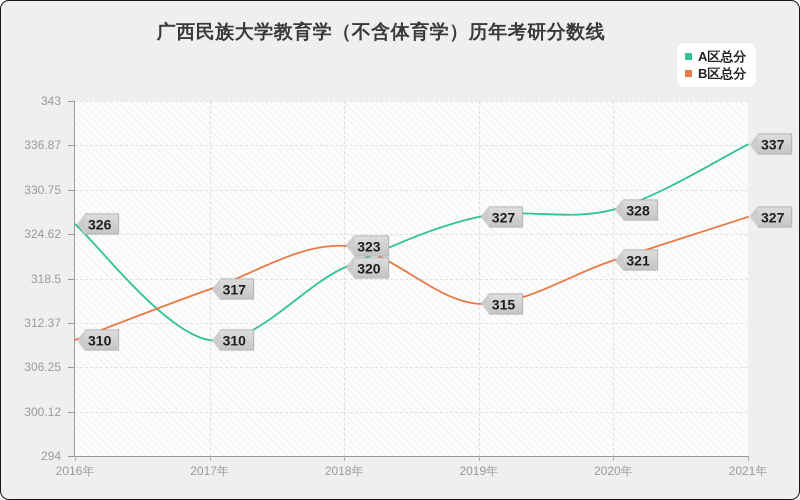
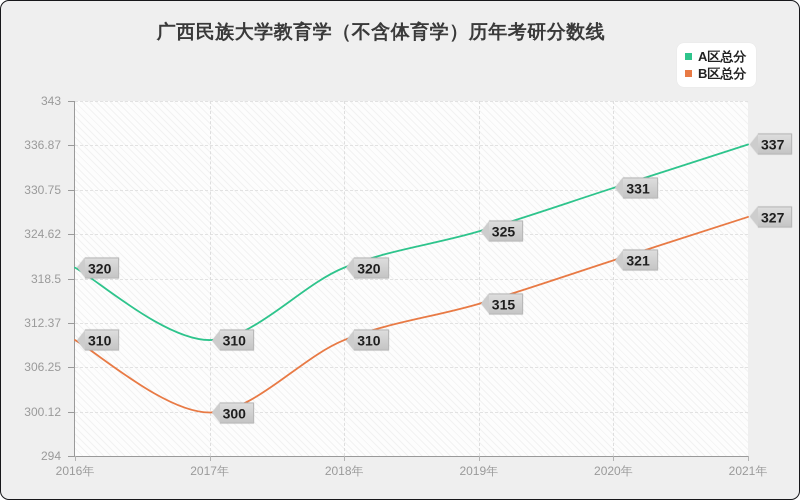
A区总分/2016年: 326 -> 320
B区总分/2017年: 317 -> 300
B区总分/2018年: 323 -> 310
A区总分/2019年: 327 -> 325
A区总分/2020年: 328 -> 331
